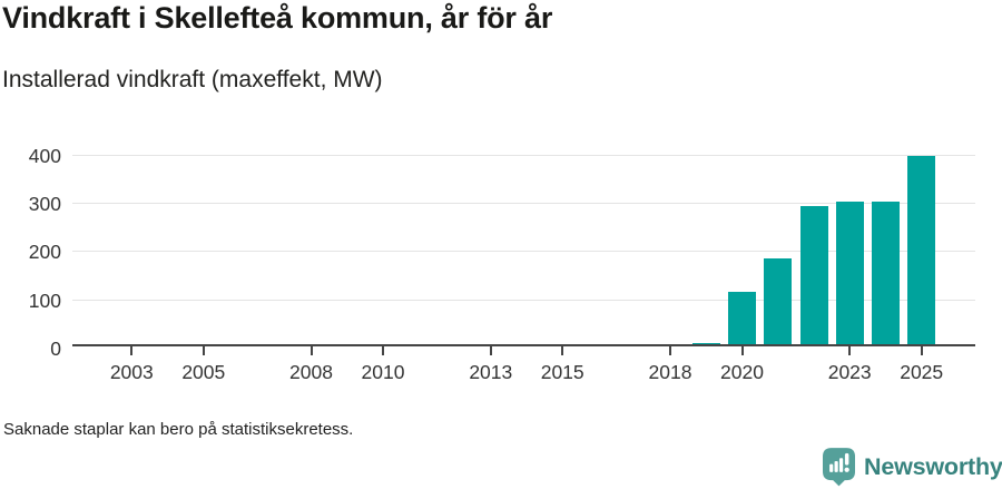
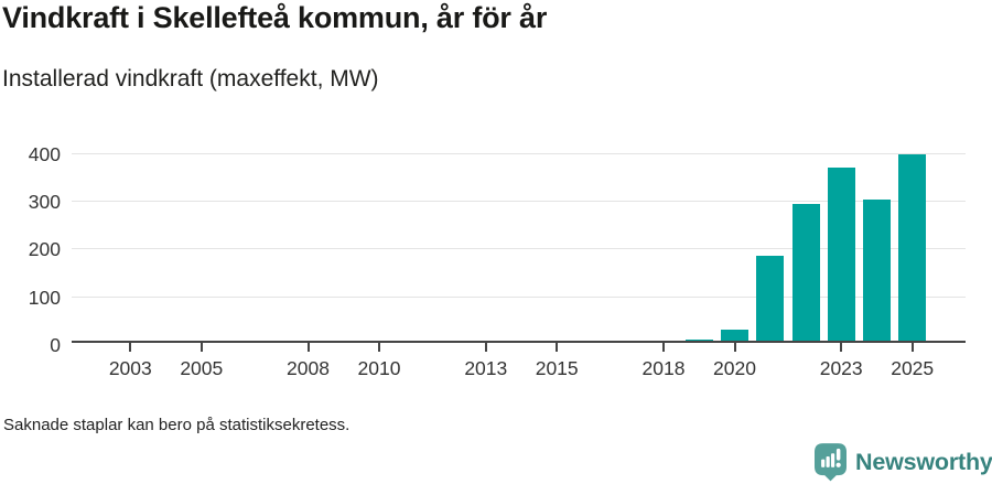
2020: 120 -> 30
2023: 300 -> 370
